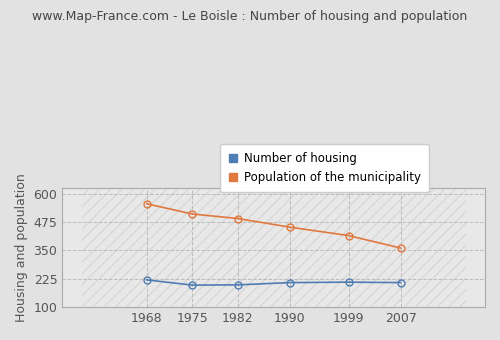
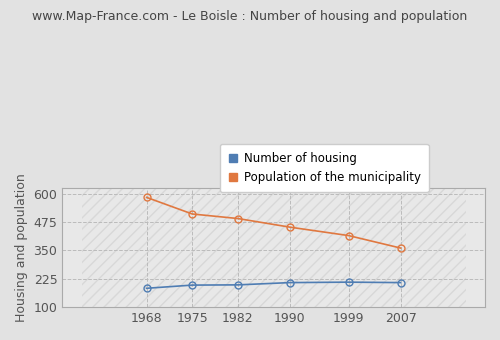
Number of housing/1968: 220 -> 183
Population of the municipality/1968: 555 -> 583
